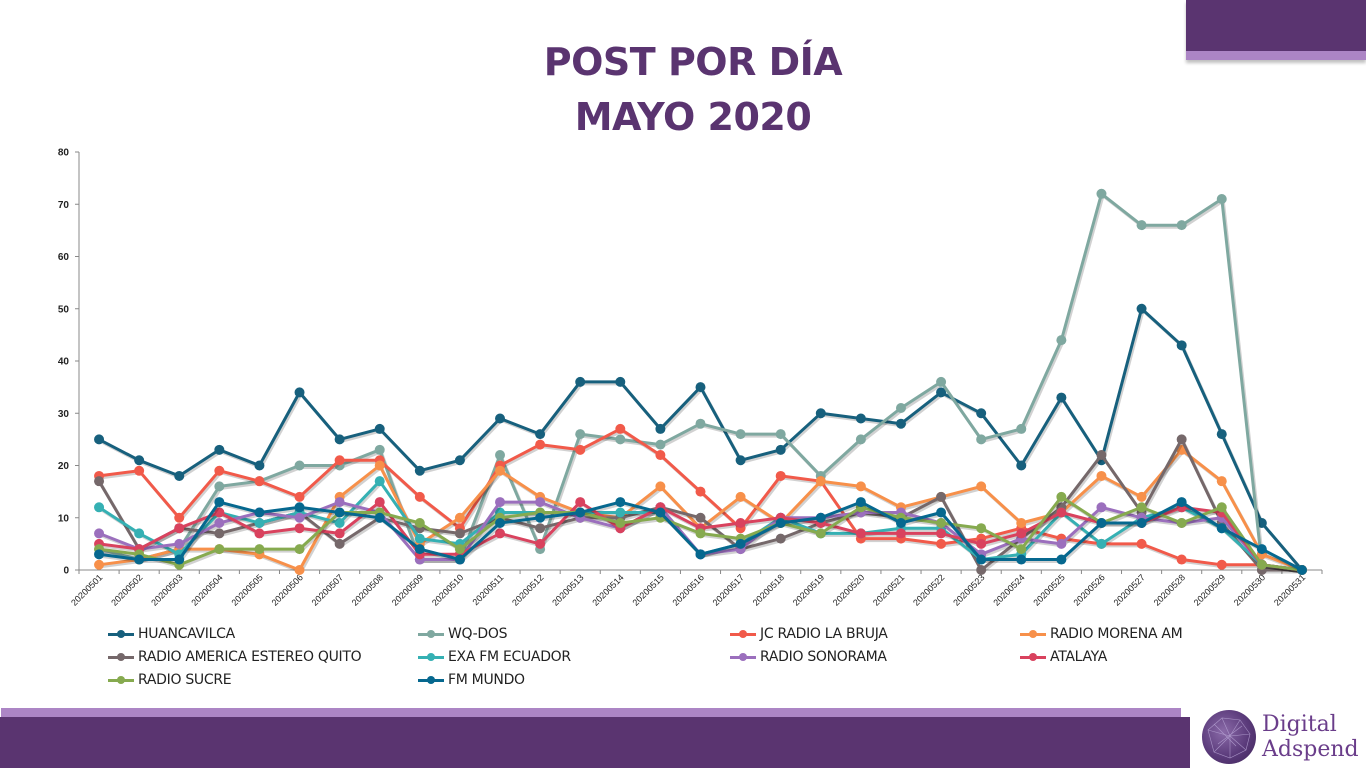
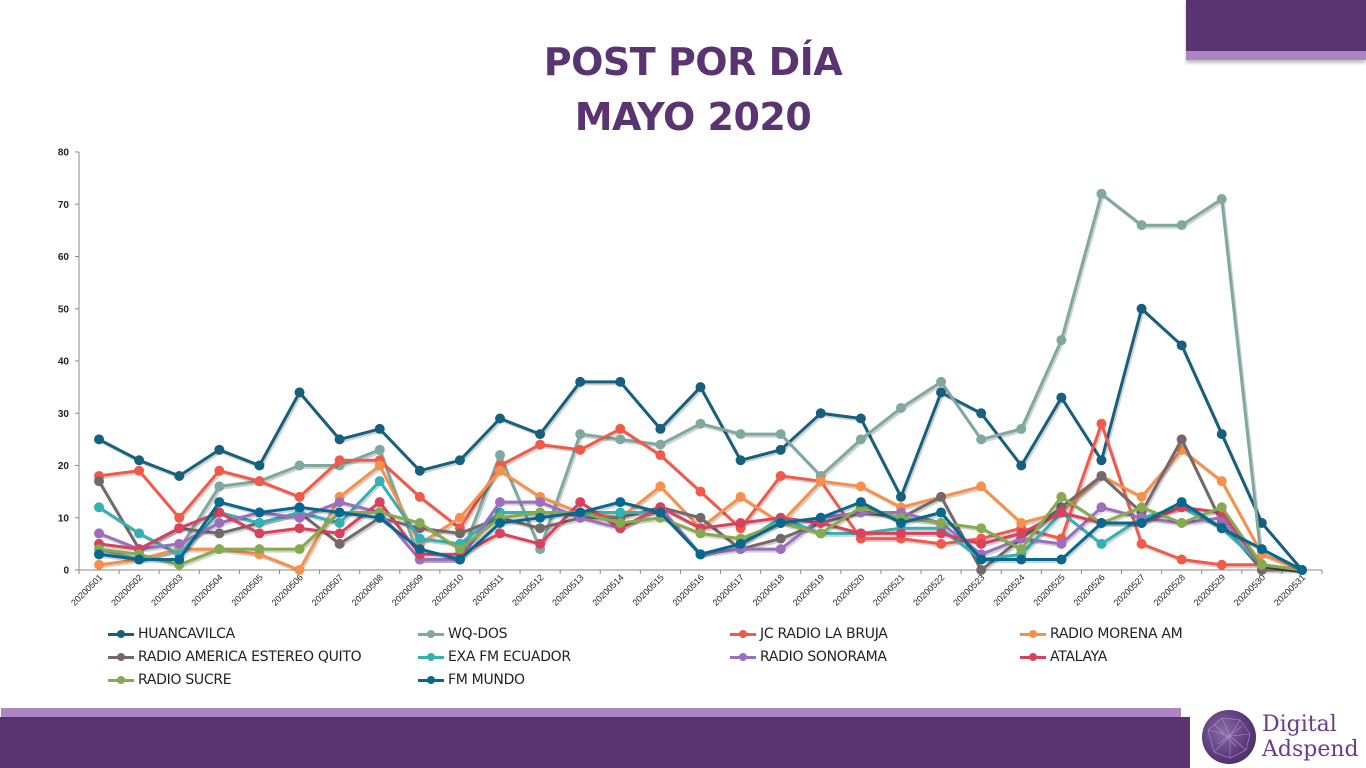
RADIO SONORAMA/20200518: 10 -> 4
HUANCAVILCA/20200521: 28 -> 14
JC RADIO LA BRUJA/20200526: 5 -> 28
RADIO AMERICA ESTEREO QUITO/20200526: 22 -> 18
